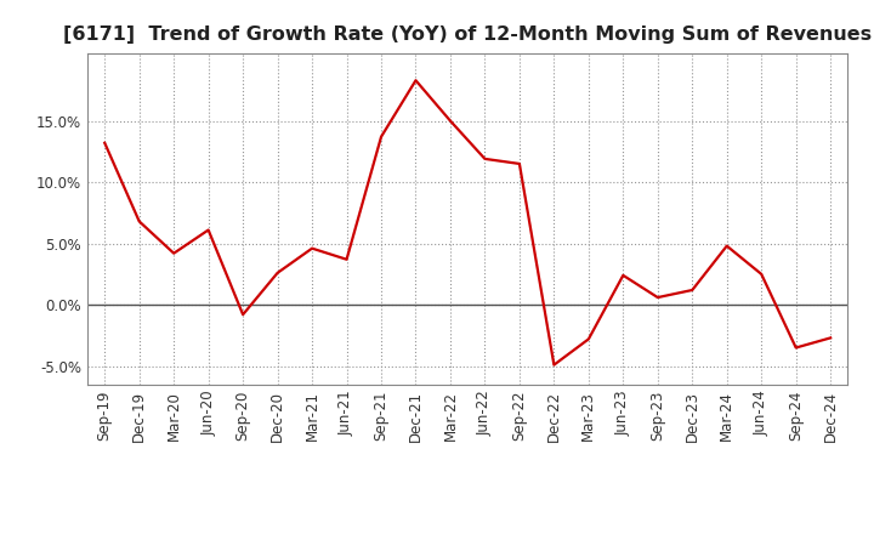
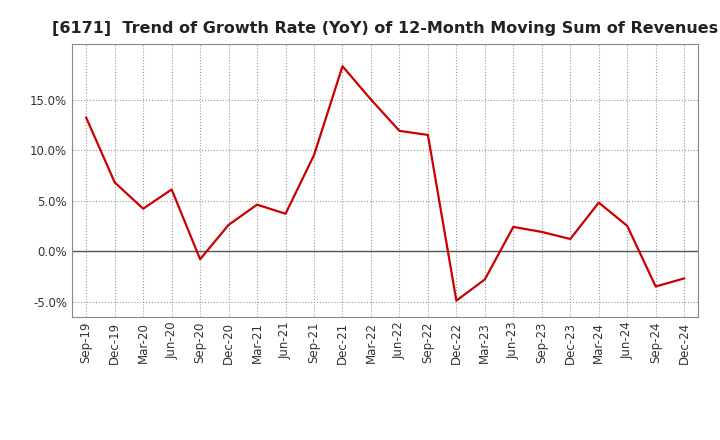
Sep-21: 13.7% -> 9.5%
Sep-23: 0.6% -> 1.9%
